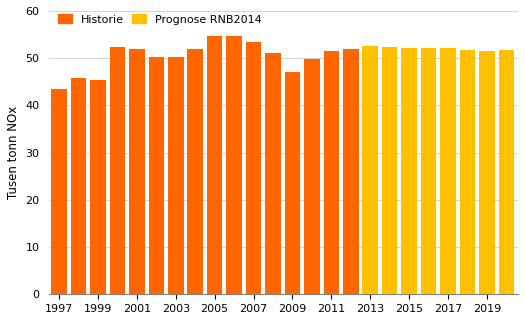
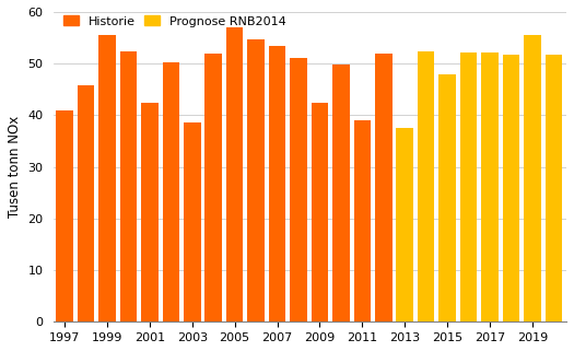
1997: 43.5 -> 41.0
1999: 45.3 -> 55.5
2001: 52.0 -> 42.5
2003: 50.3 -> 38.5
2005: 54.8 -> 57.0
2009: 47.0 -> 42.5
2011: 51.5 -> 39.0
2013: 52.5 -> 37.5
2015: 52.2 -> 48.0
2019: 51.6 -> 55.5
